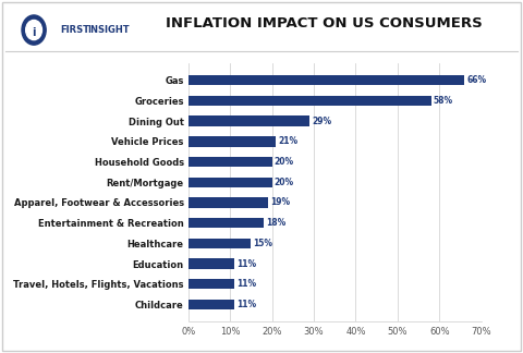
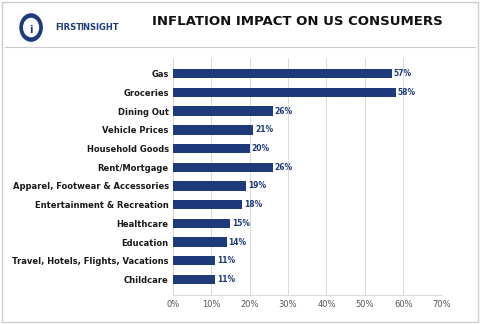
Gas: 66% -> 57%
Dining Out: 29% -> 26%
Rent/Mortgage: 20% -> 26%
Education: 11% -> 14%
